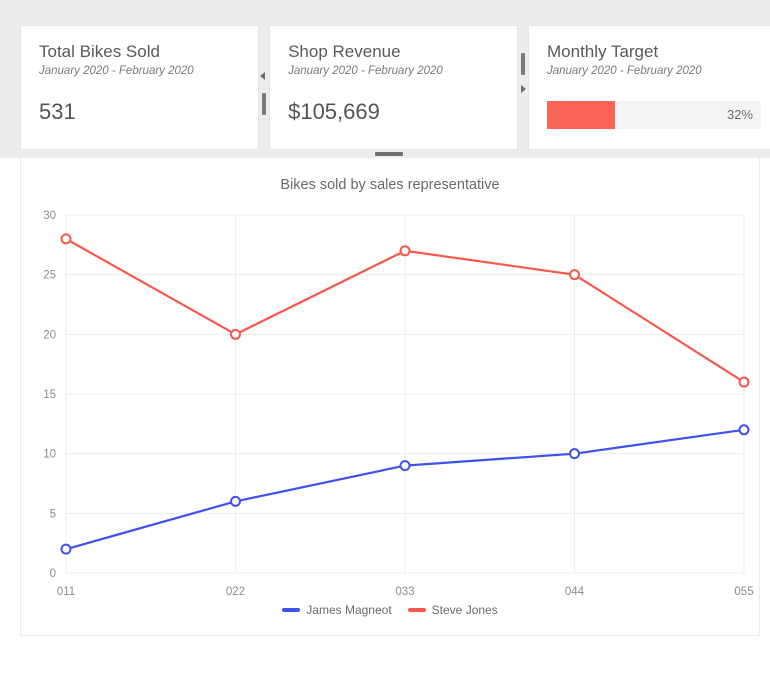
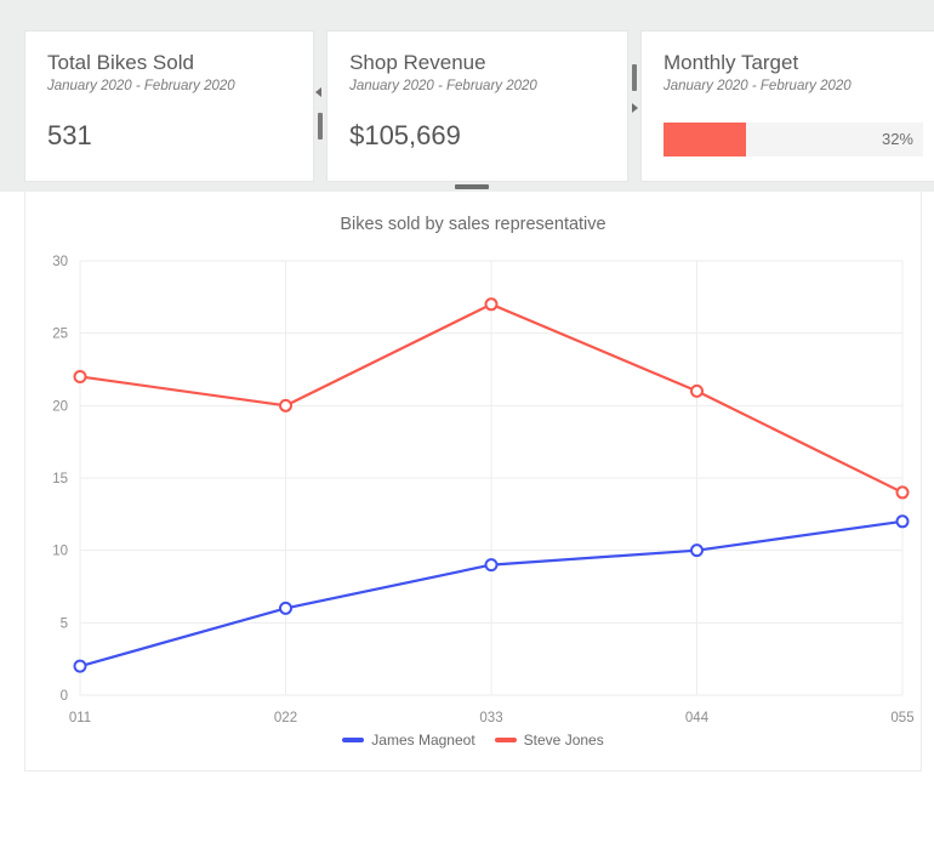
Steve Jones/011: 28 -> 22
Steve Jones/044: 25 -> 21
Steve Jones/055: 16 -> 14
